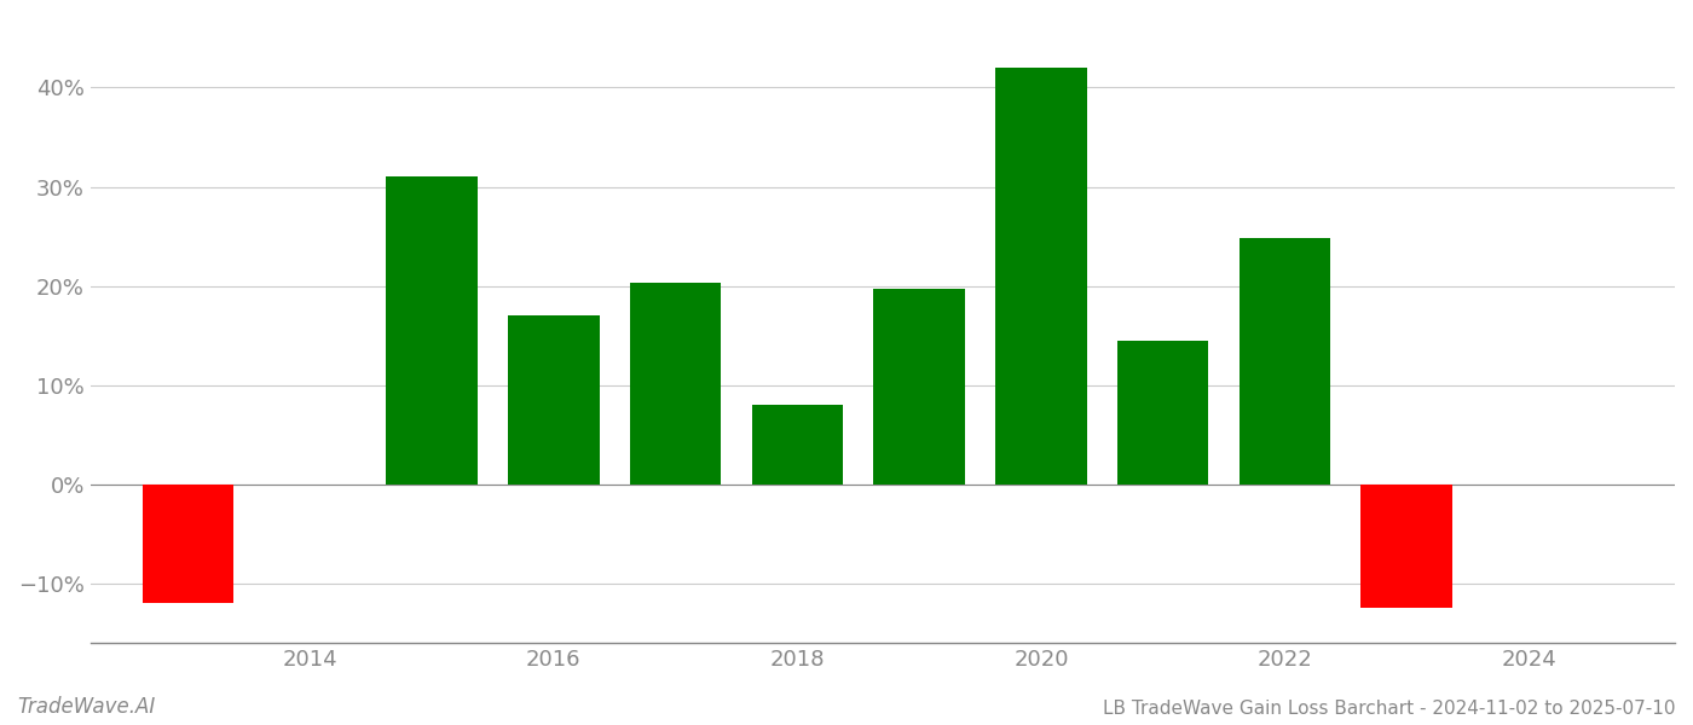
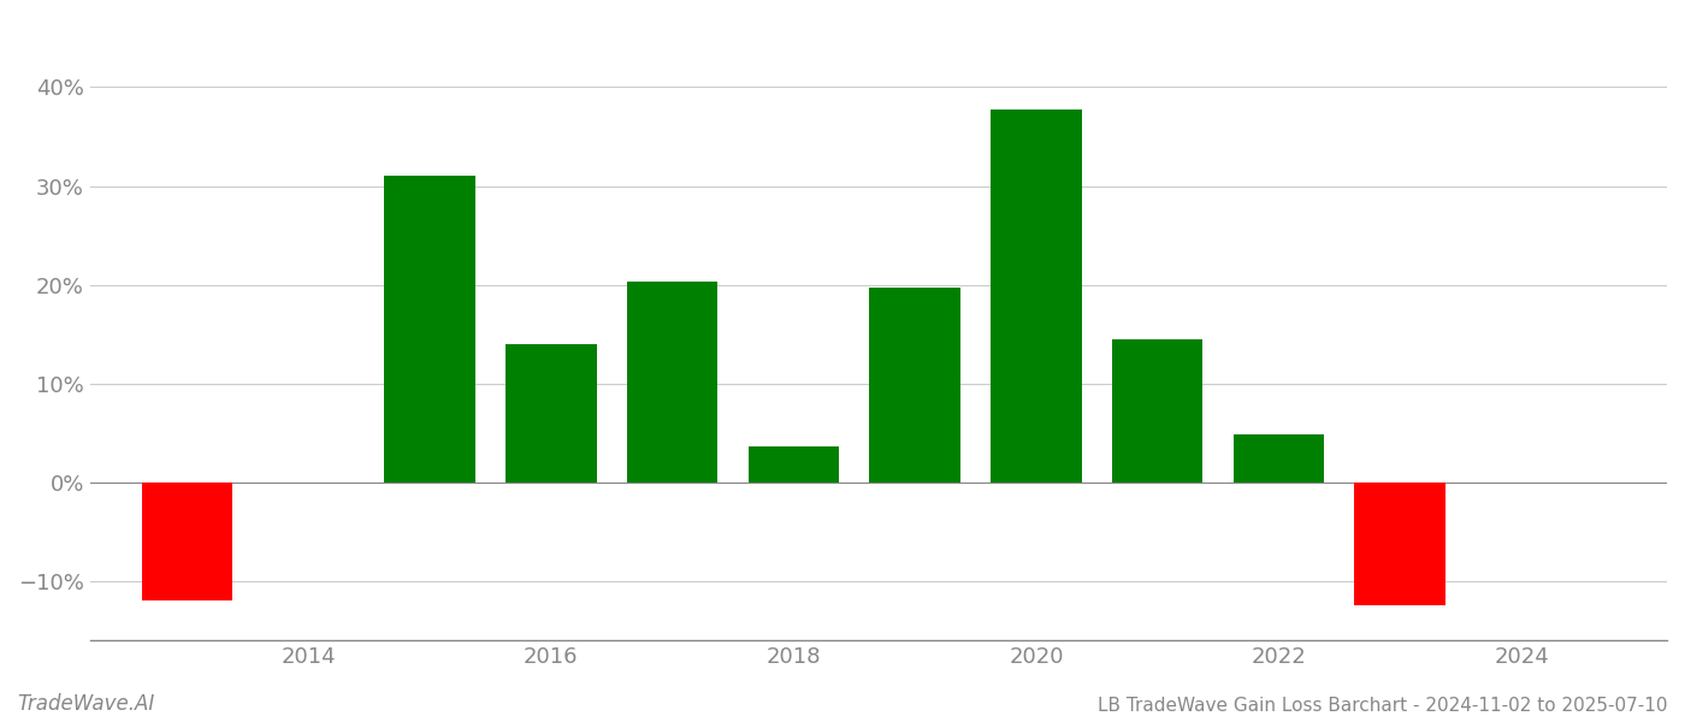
2016: 17.0% -> 14.0%
2018: 8.0% -> 3.6%
2020: 42.0% -> 37.8%
2022: 24.8% -> 4.8%
